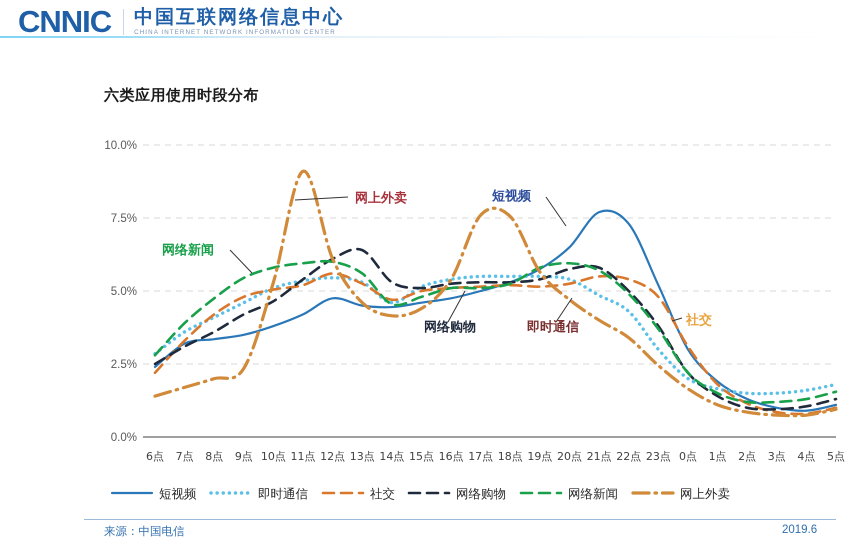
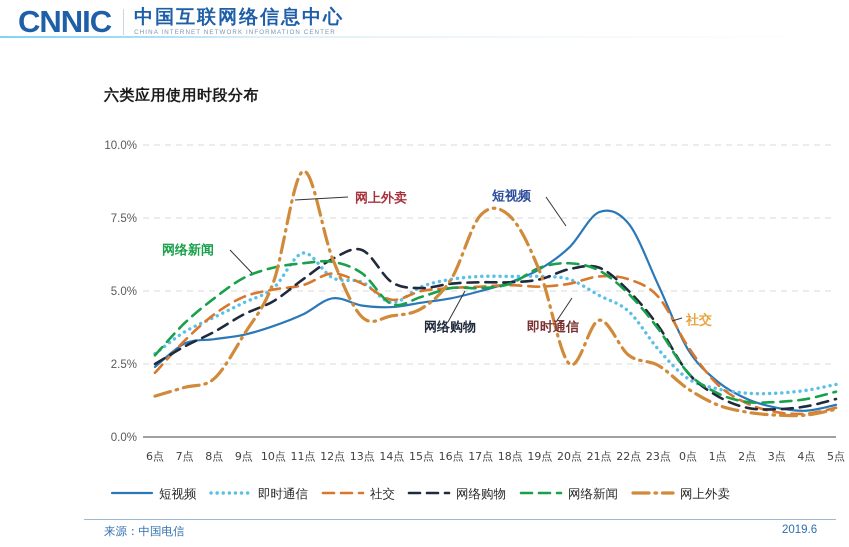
网上外卖/9点: 2.4% -> 3.5%
即时通信/11点: 5.3% -> 6.3%
网上外卖/13点: 4.6% -> 4.1%
网上外卖/20点: 4.7% -> 2.5%
网上外卖/22点: 3.4% -> 2.8%
